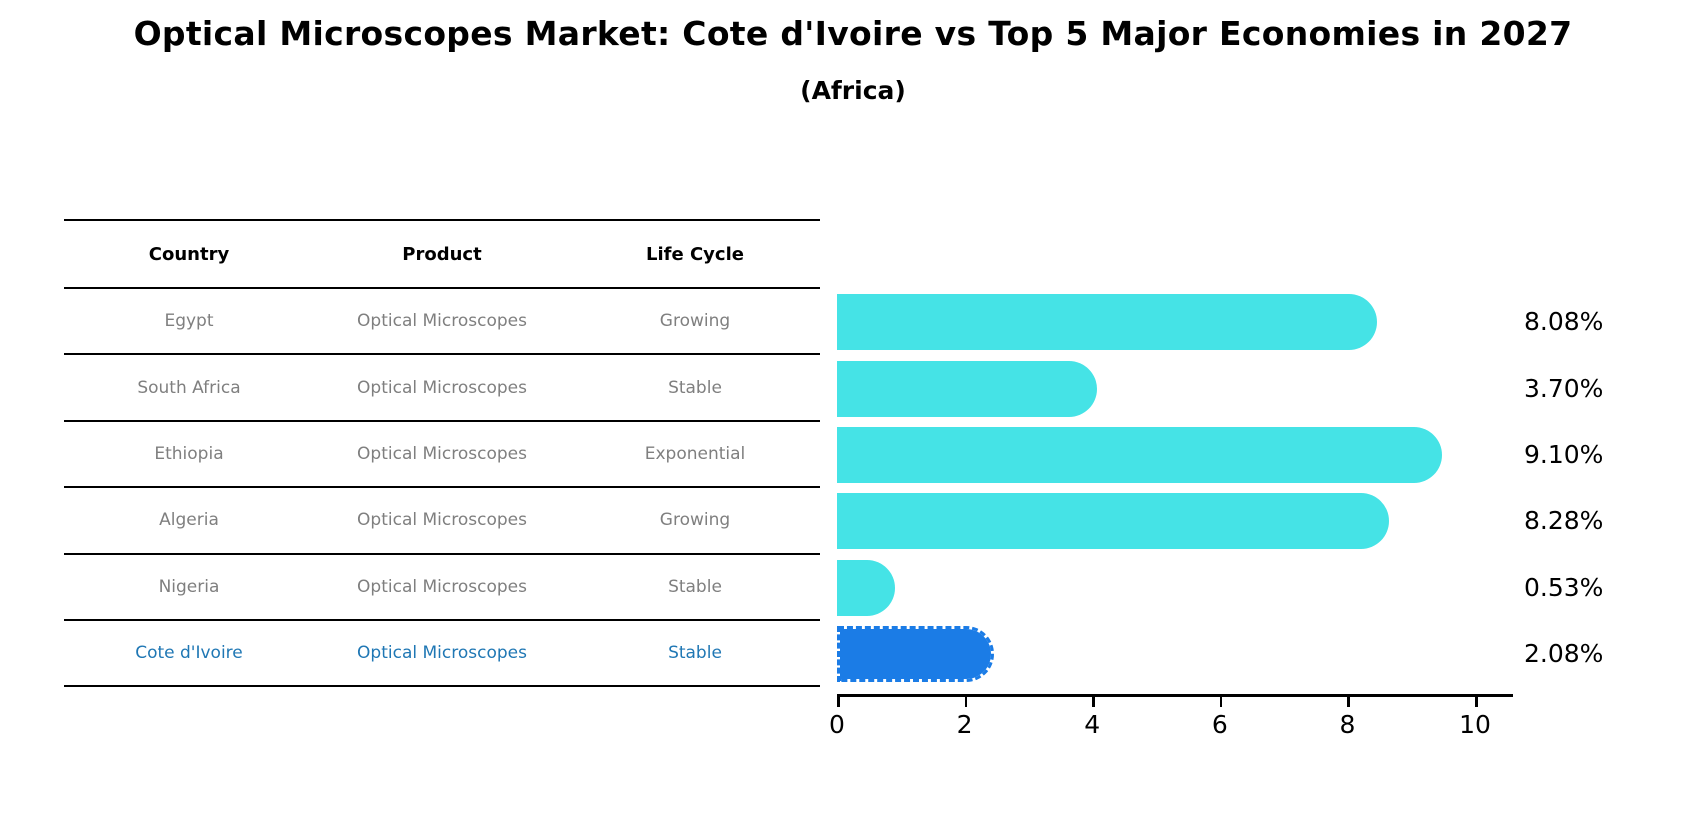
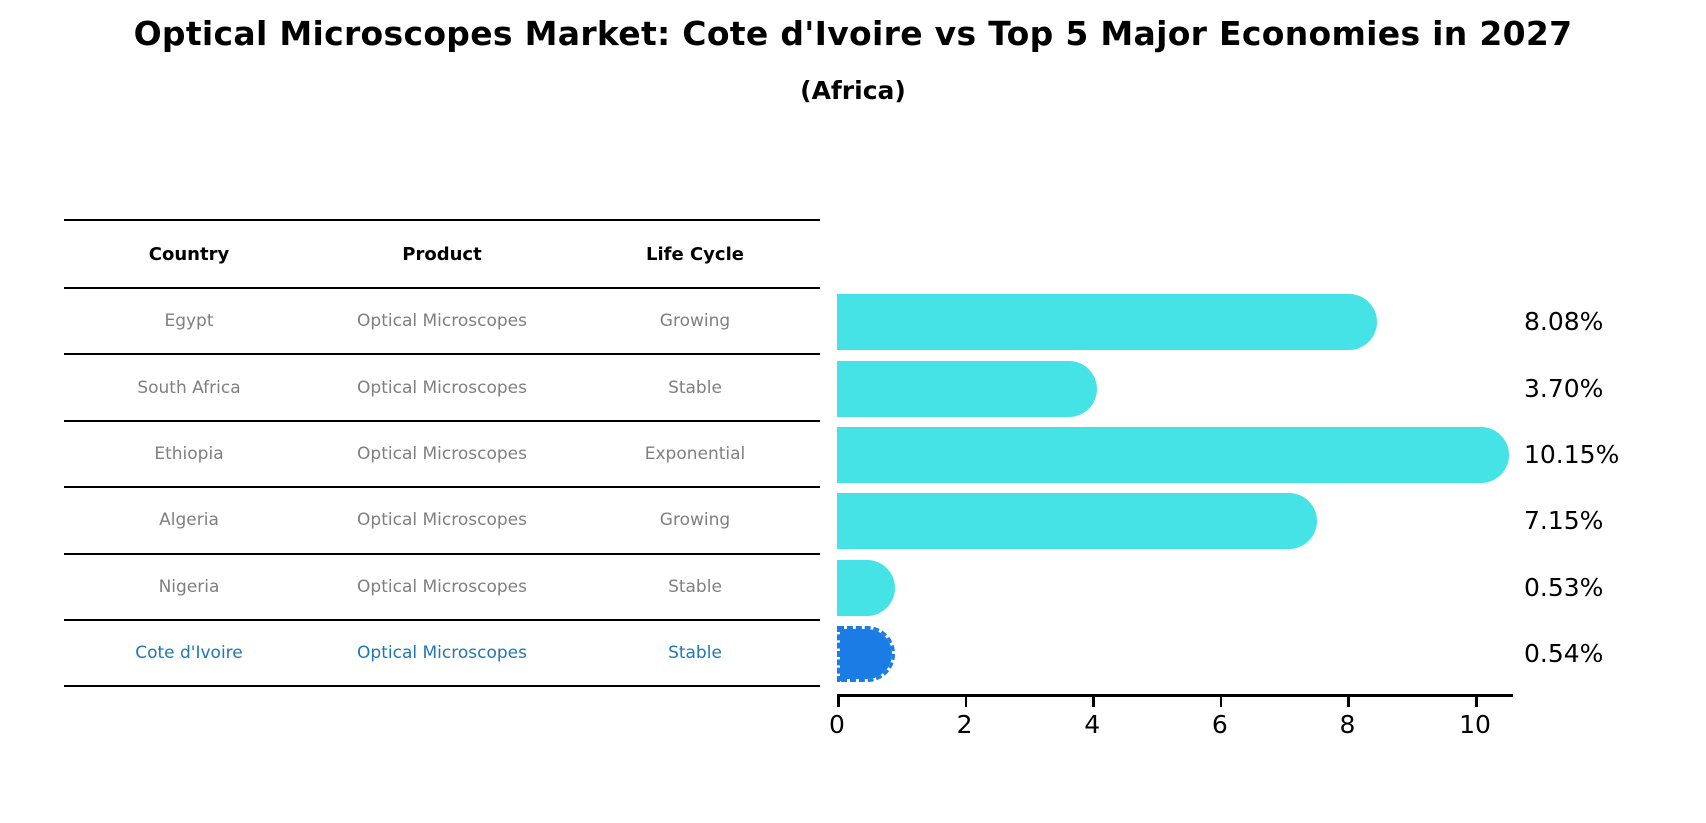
Ethiopia: 9.10% -> 10.15%
Algeria: 8.28% -> 7.15%
Cote d'Ivoire: 2.08% -> 0.54%
